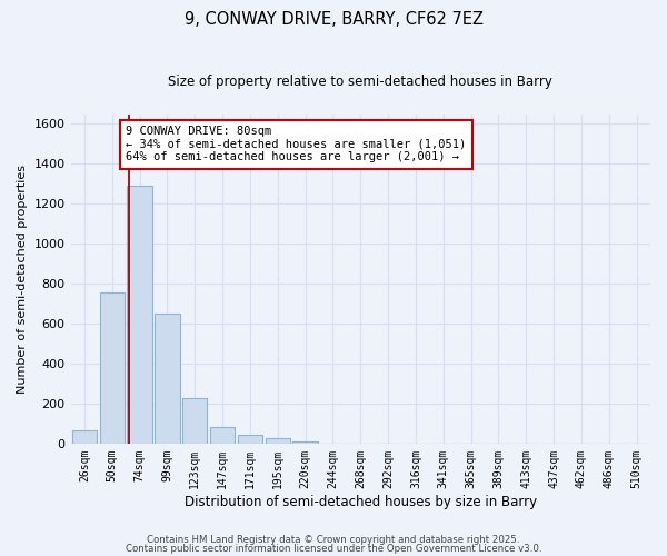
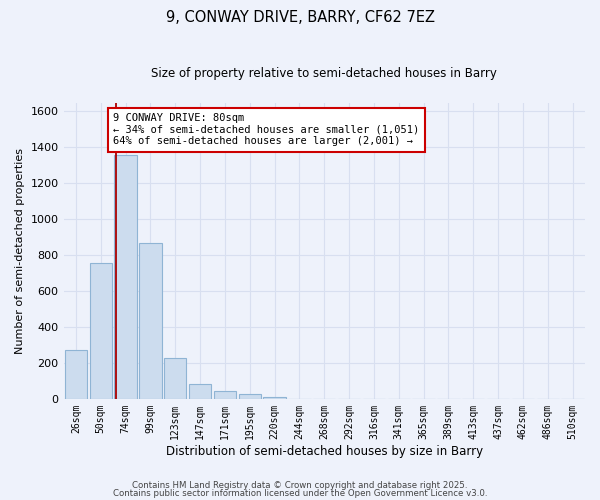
26sqm: 60 -> 270
74sqm: 1290 -> 1360
99sqm: 650 -> 870
